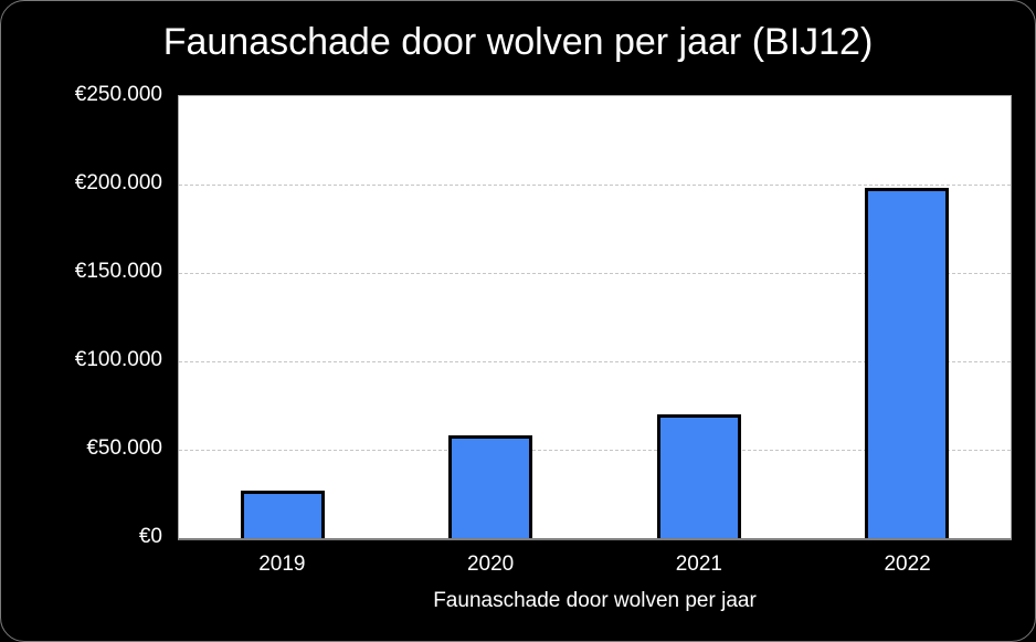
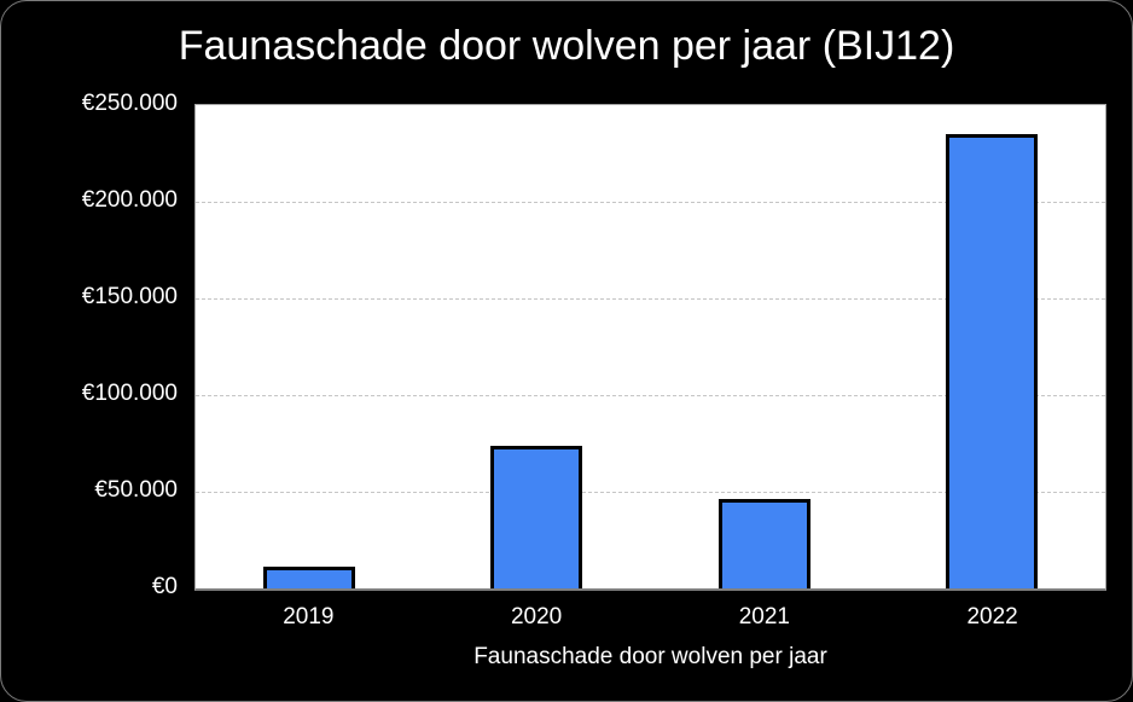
2019: €27000 -> €11000
2020: €58000 -> €74000
2021: €70000 -> €46000
2022: €198000 -> €235000
